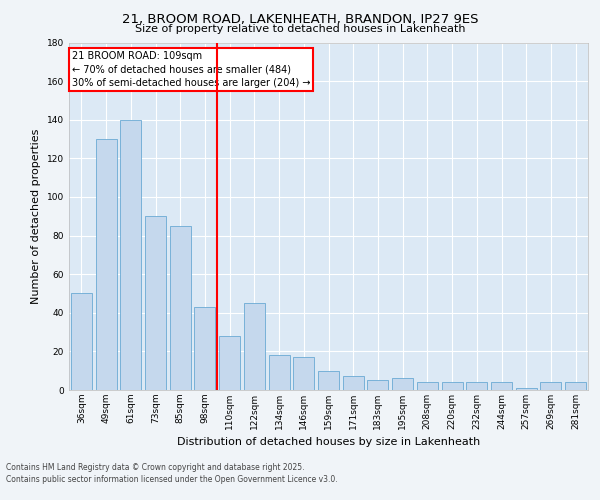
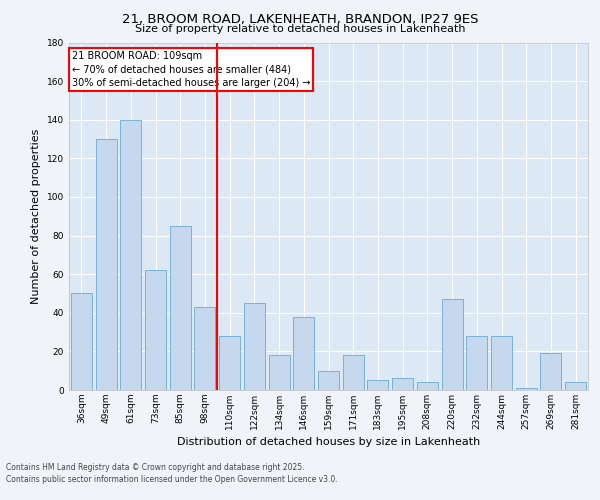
73sqm: 90 -> 62
146sqm: 17 -> 38
171sqm: 7 -> 18
220sqm: 4 -> 47
232sqm: 4 -> 28
244sqm: 4 -> 28
269sqm: 4 -> 19
